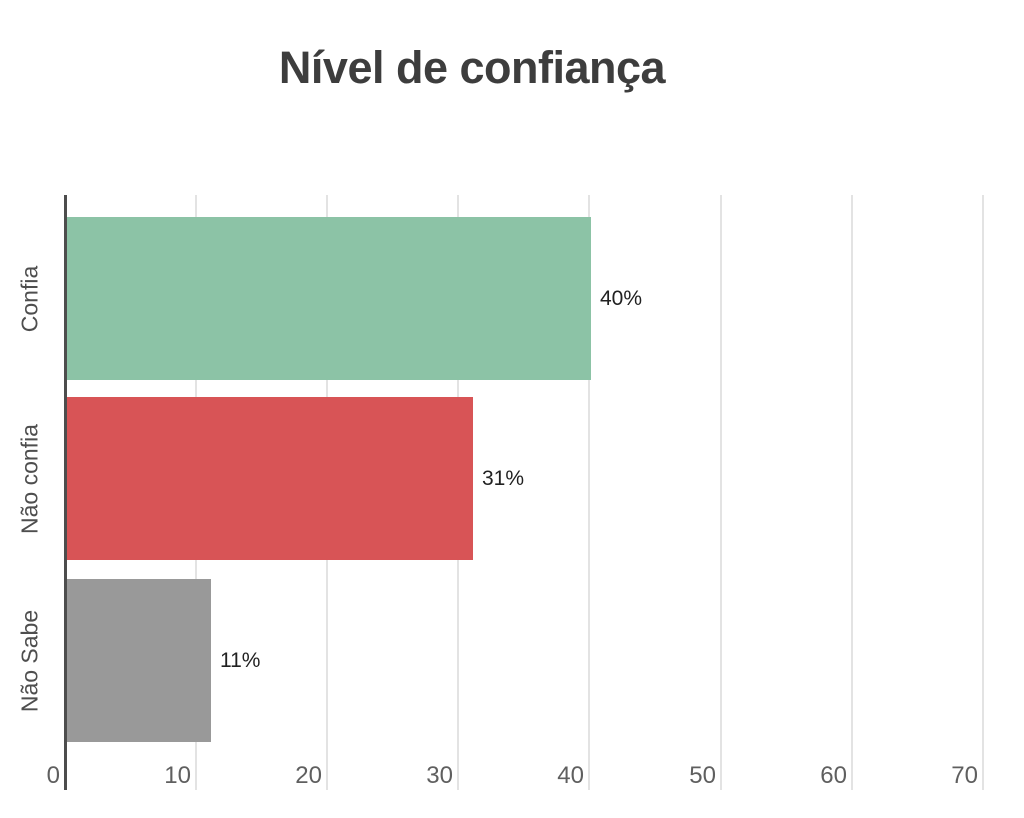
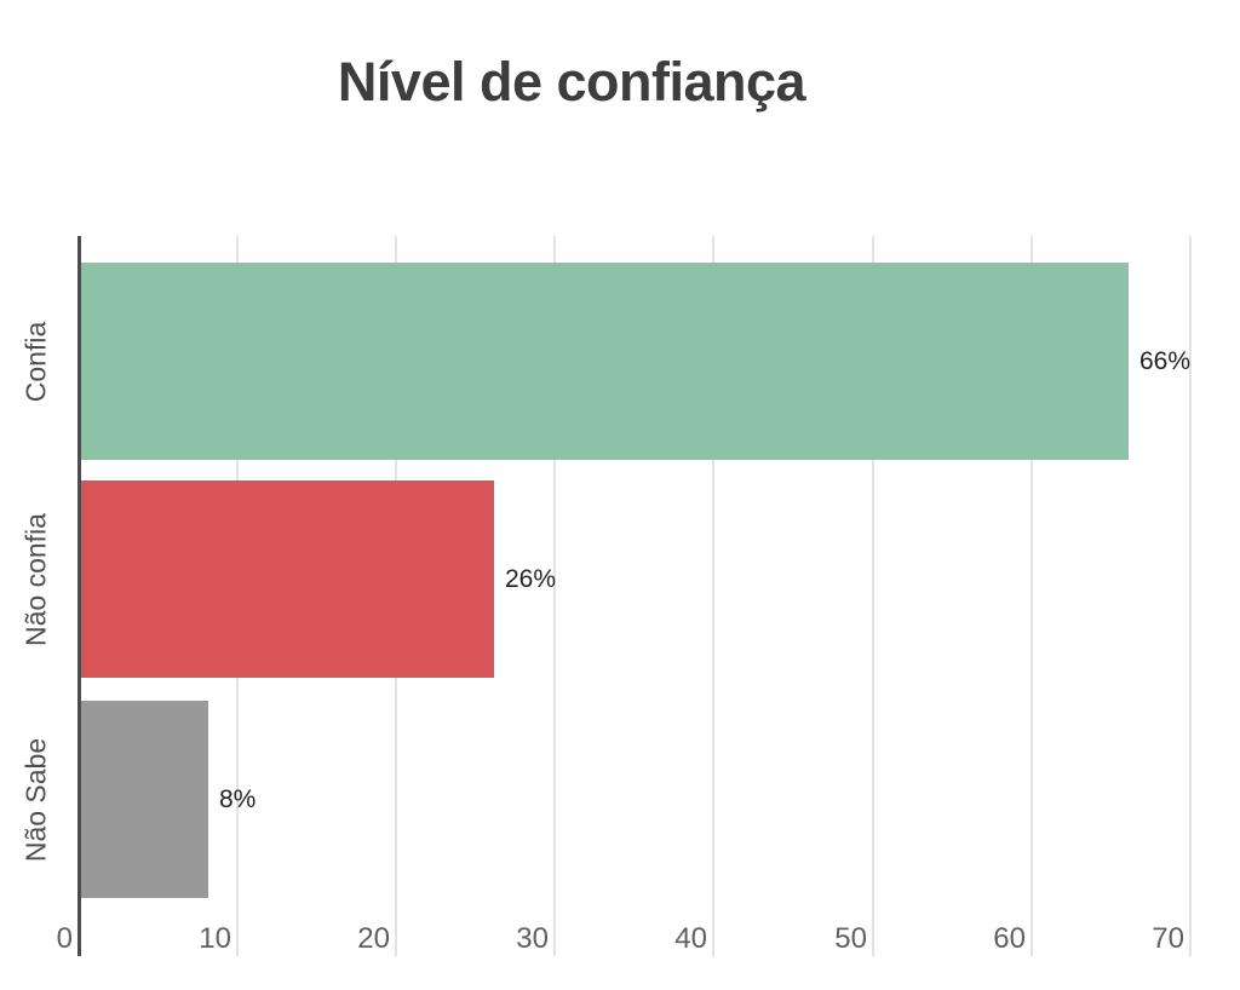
Confia: 40% -> 66%
Não confia: 31% -> 26%
Não Sabe: 11% -> 8%
